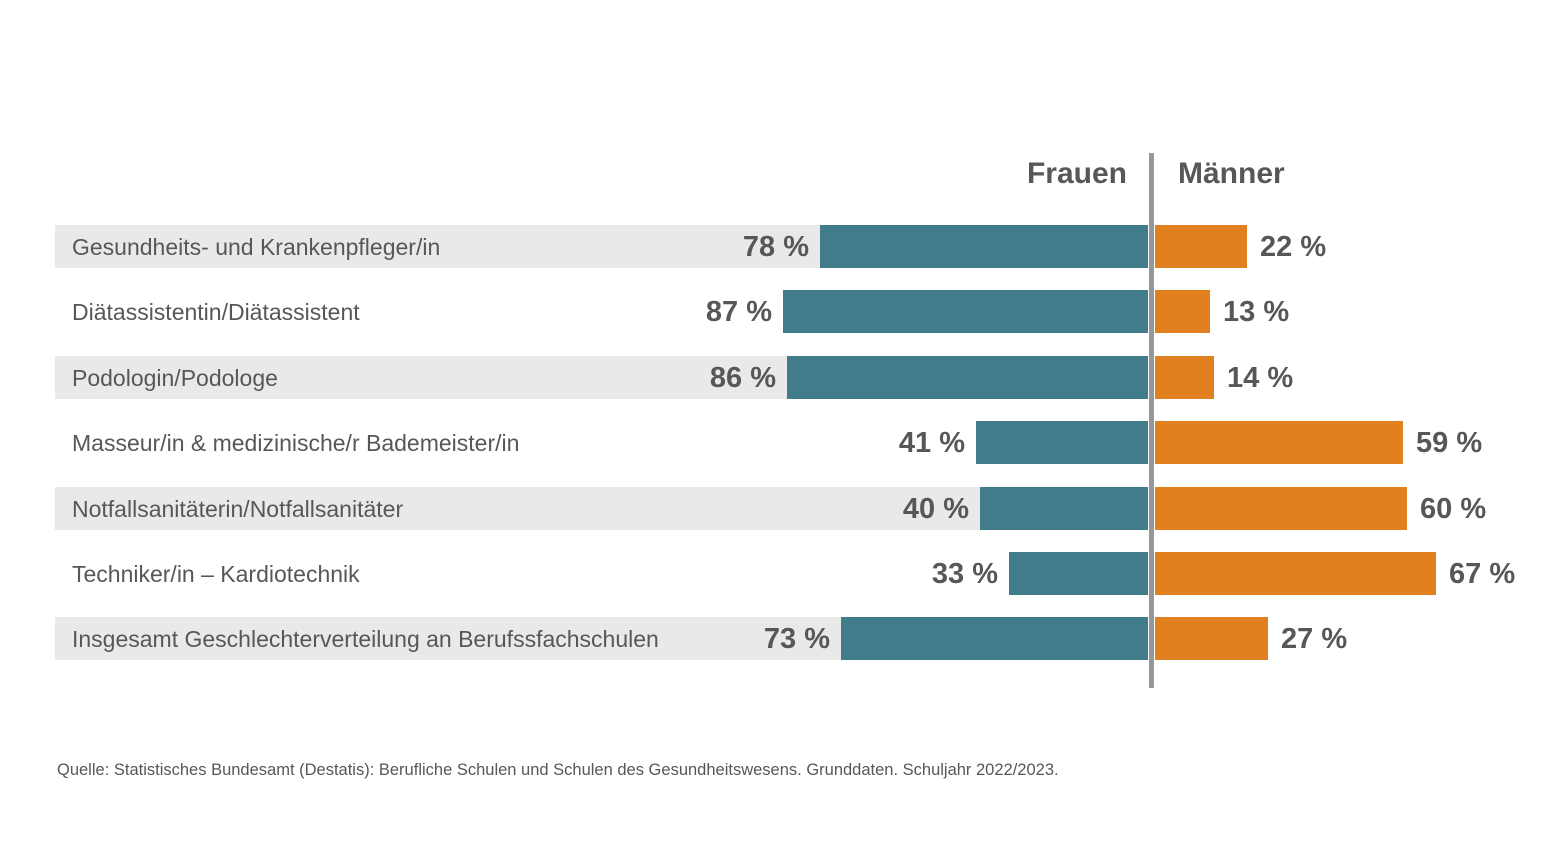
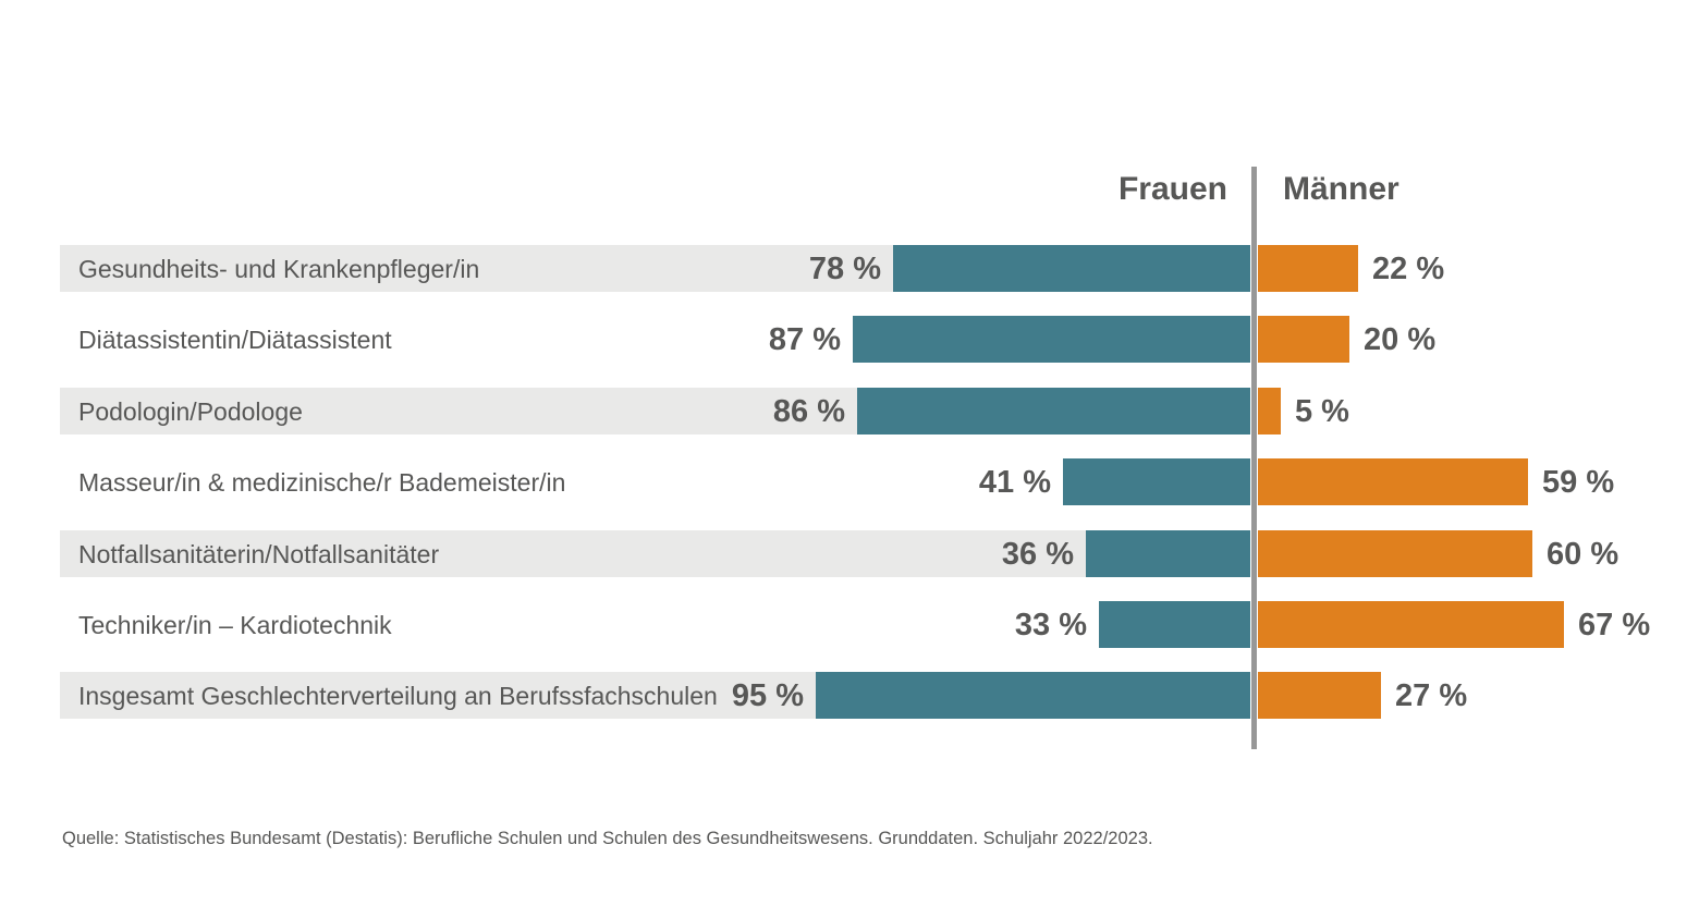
Männer/Diätassistentin/Diätassistent: 13 -> 20
Männer/Podologin/Podologe: 14 -> 5
Frauen/Notfallsanitäterin/Notfallsanitäter: 40 -> 36
Frauen/Insgesamt Geschlechterverteilung an Berufssfachschulen: 73 -> 95
